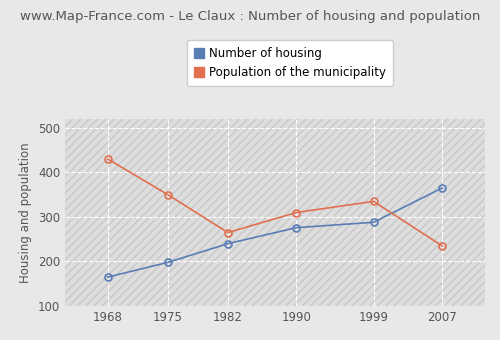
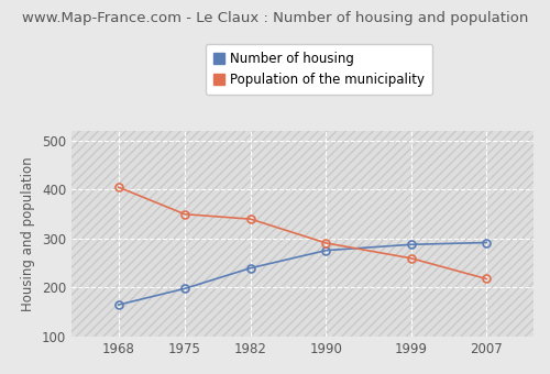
Population of the municipality/1968: 430 -> 405
Population of the municipality/1982: 265 -> 340
Population of the municipality/1990: 310 -> 291
Population of the municipality/1999: 335 -> 260
Number of housing/2007: 365 -> 292
Population of the municipality/2007: 235 -> 218
